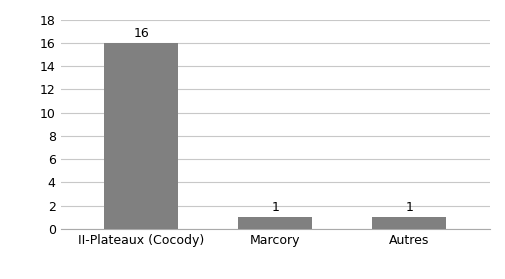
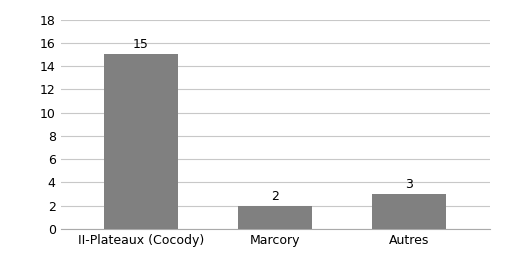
II-Plateaux (Cocody): 16 -> 15
Marcory: 1 -> 2
Autres: 1 -> 3
